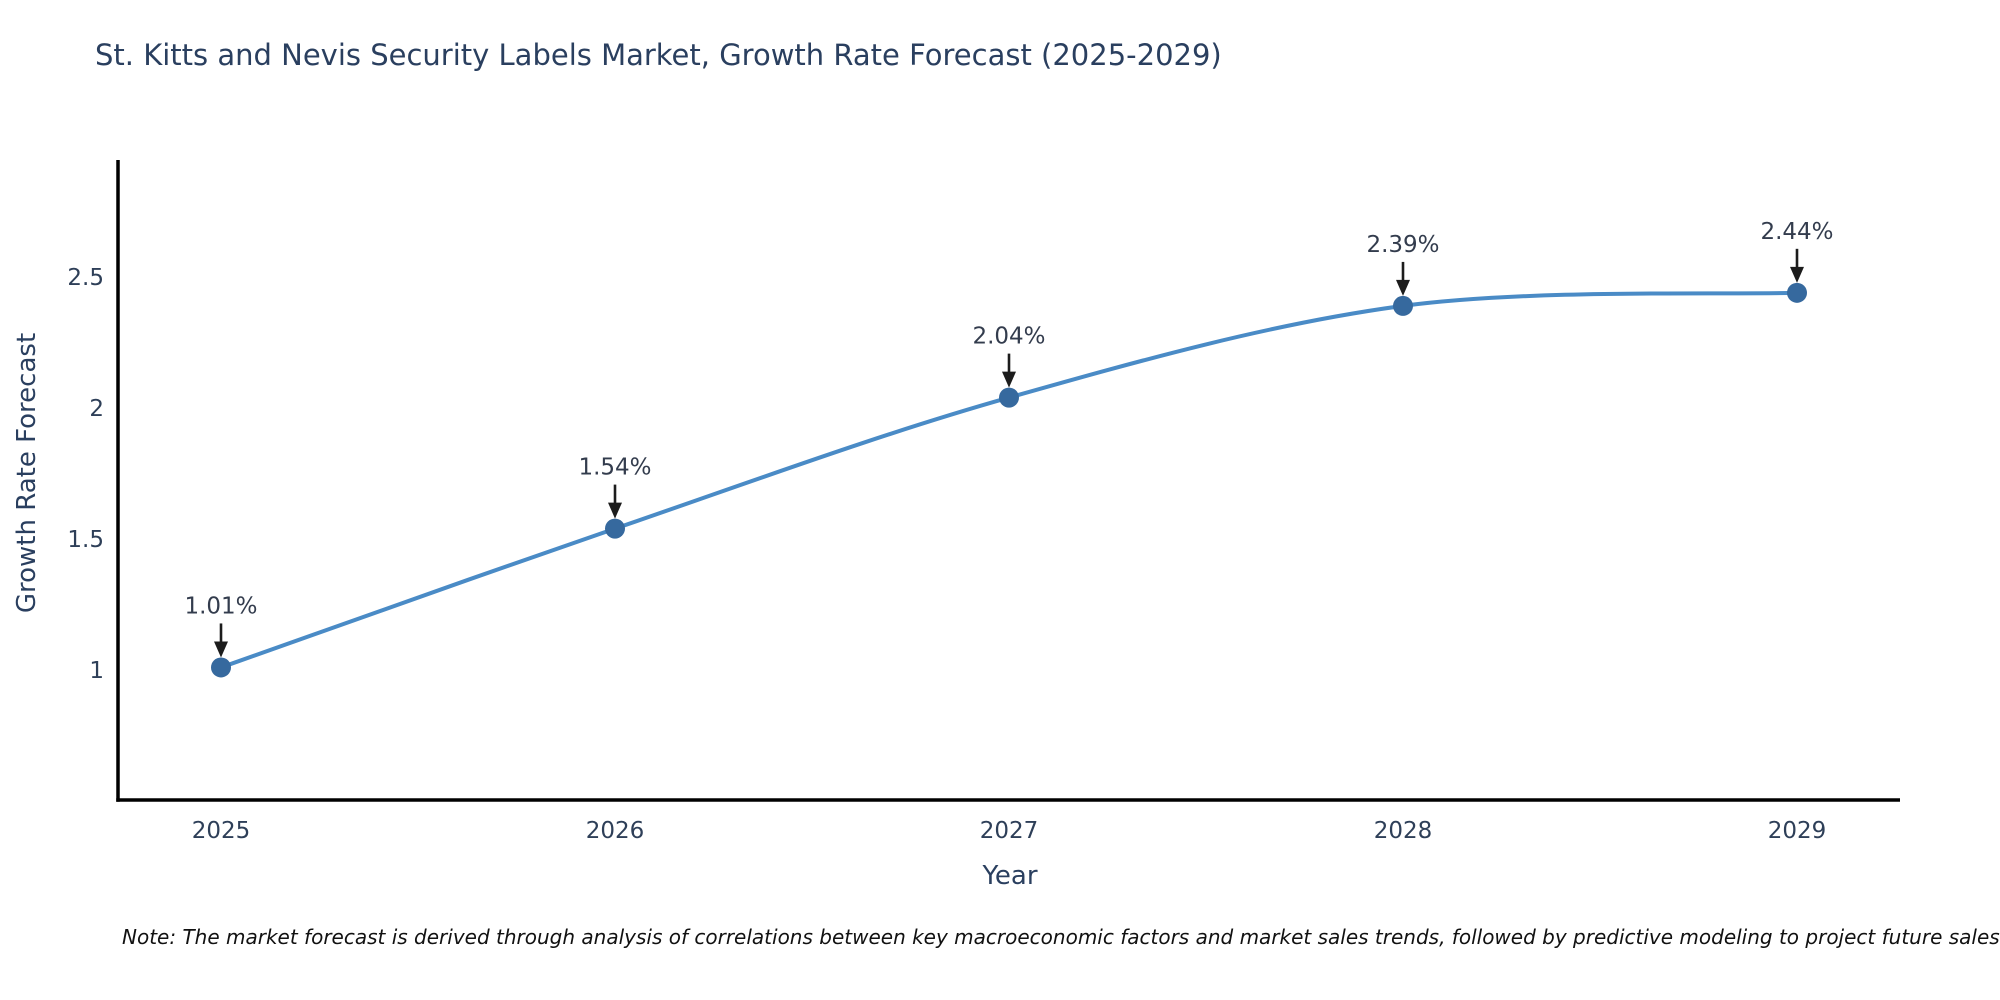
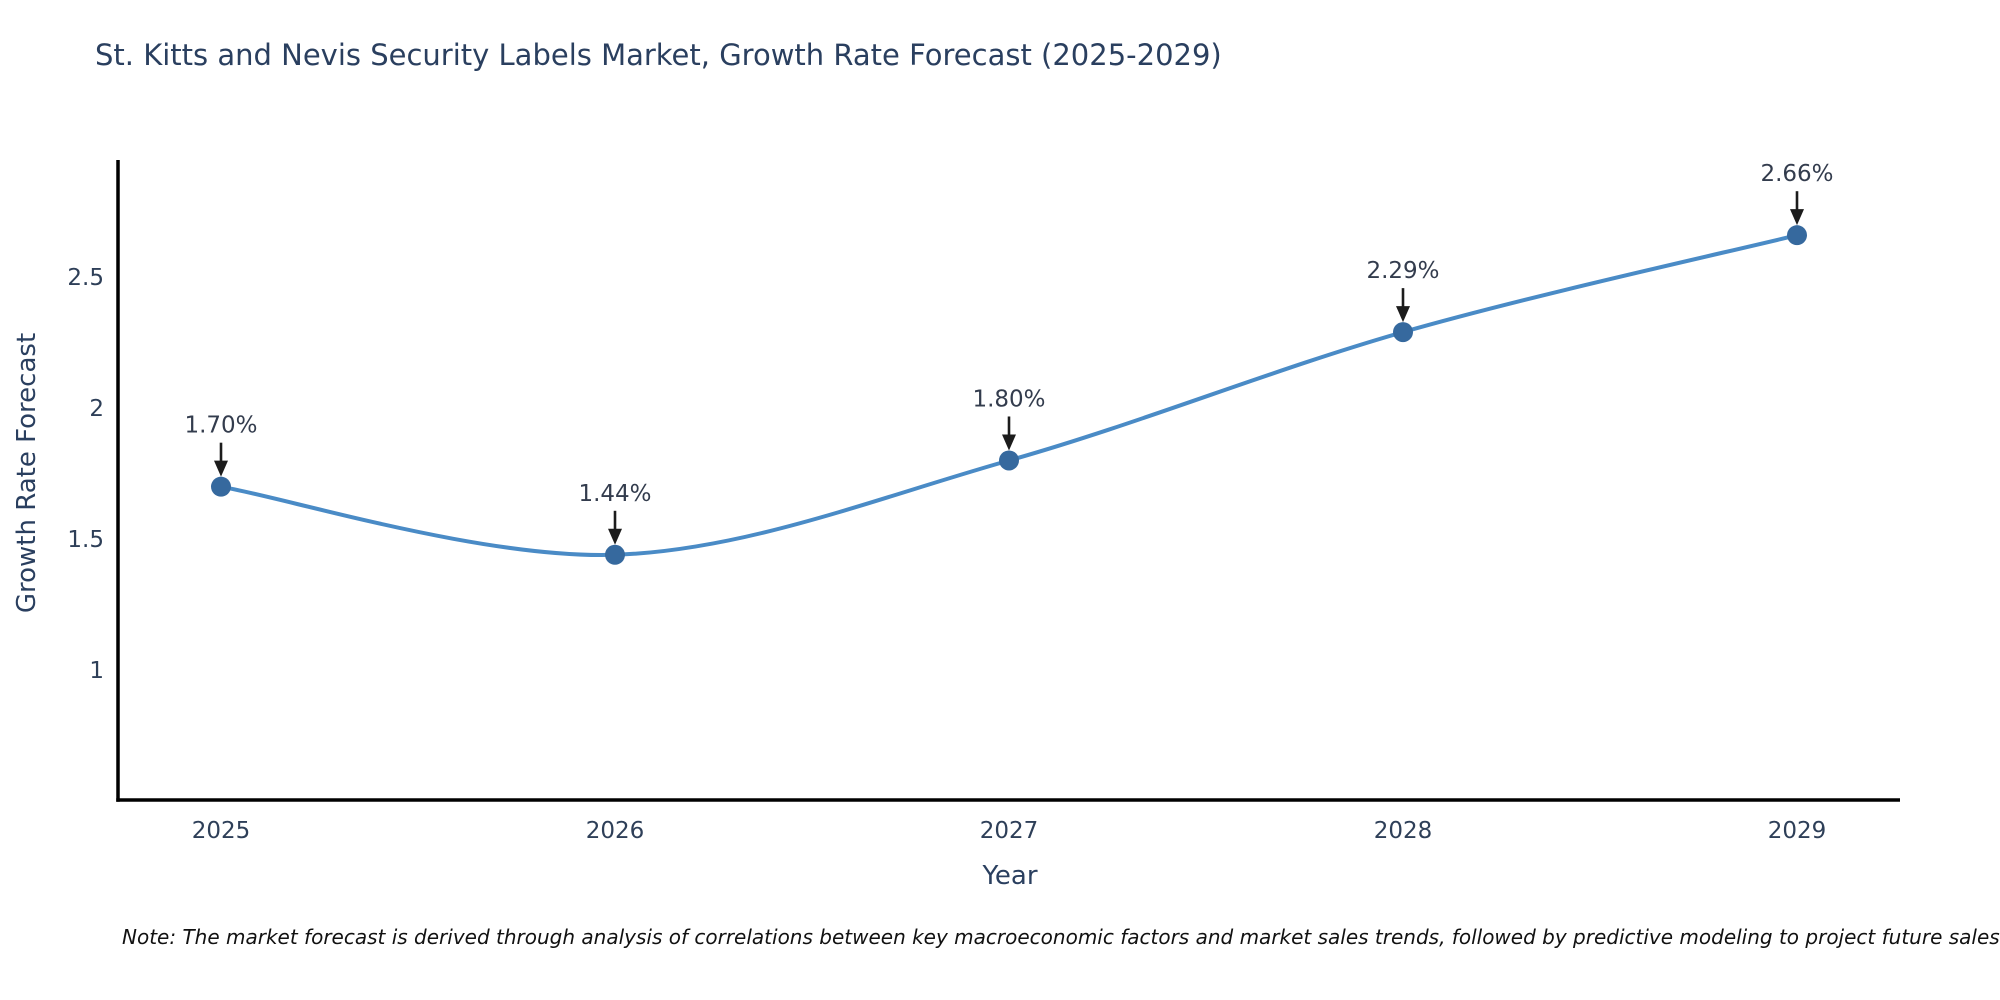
2025: 1.01% -> 1.70%
2026: 1.54% -> 1.44%
2027: 2.04% -> 1.80%
2028: 2.39% -> 2.29%
2029: 2.44% -> 2.66%
